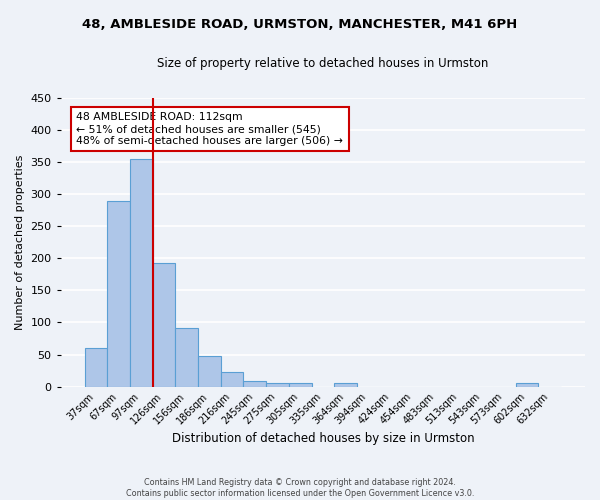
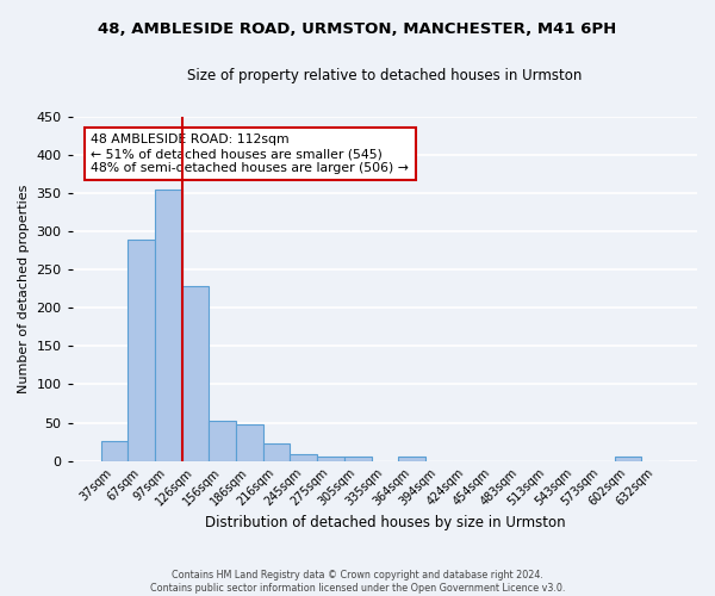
37sqm: 60 -> 26
126sqm: 192 -> 228
156sqm: 91 -> 52
